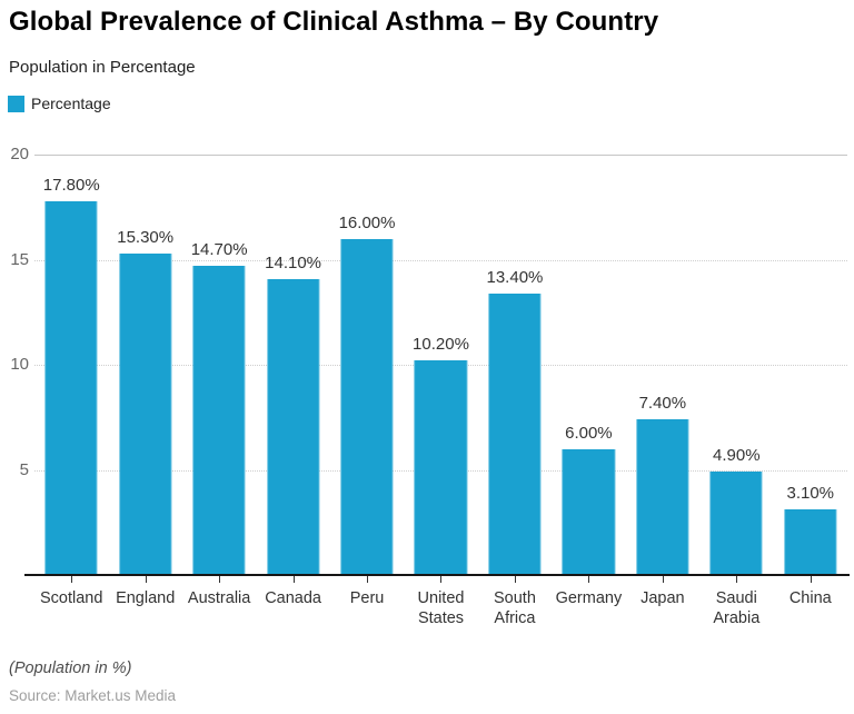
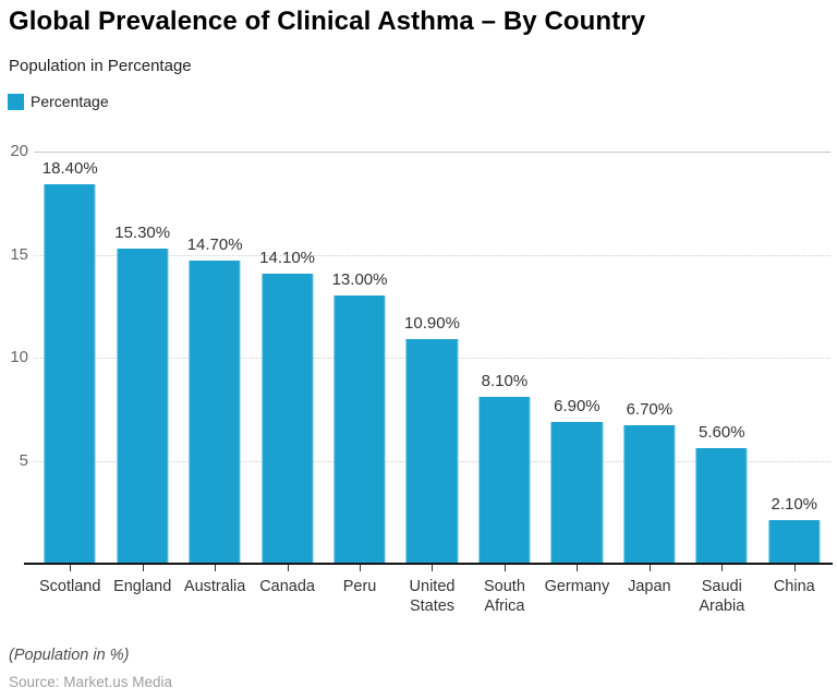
Scotland: 17.80% -> 18.40%
Peru: 16.00% -> 13.00%
United States: 10.20% -> 10.90%
South Africa: 13.40% -> 8.10%
Germany: 6.00% -> 6.90%
Japan: 7.40% -> 6.70%
Saudi Arabia: 4.90% -> 5.60%
China: 3.10% -> 2.10%
